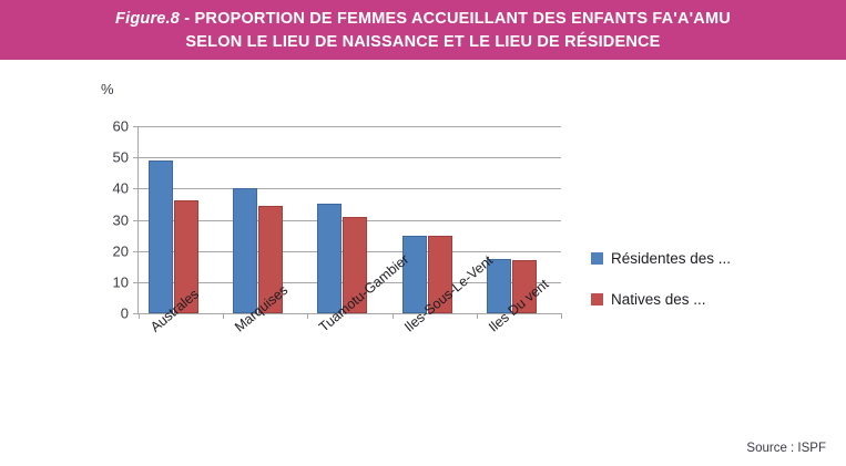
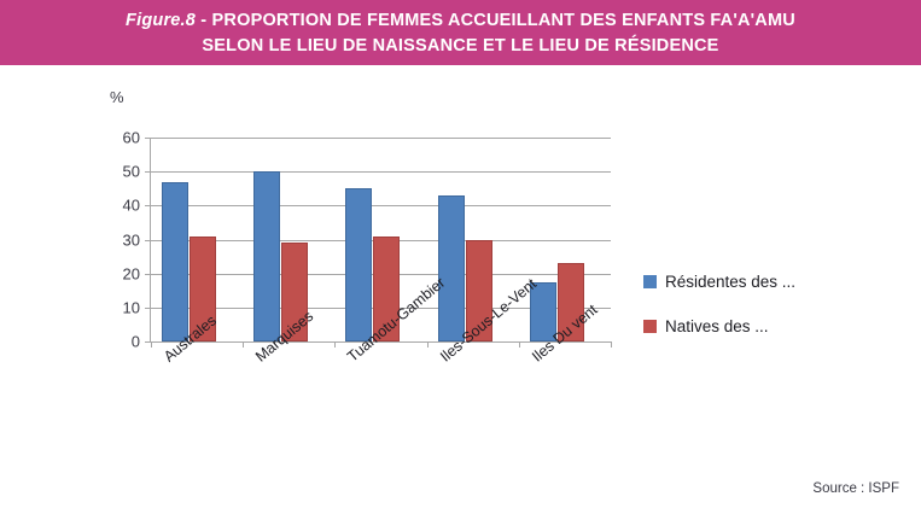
Résidentes des .../Australes: 49 -> 47
Natives des .../Australes: 36 -> 31
Résidentes des .../Marquises: 40 -> 50
Natives des .../Marquises: 34 -> 29
Résidentes des .../Tuamotu-Gambier: 35 -> 45
Résidentes des .../Iles-Sous-Le-Vent: 25 -> 43
Natives des .../Iles-Sous-Le-Vent: 25 -> 30
Natives des .../Iles Du vent: 17 -> 23
